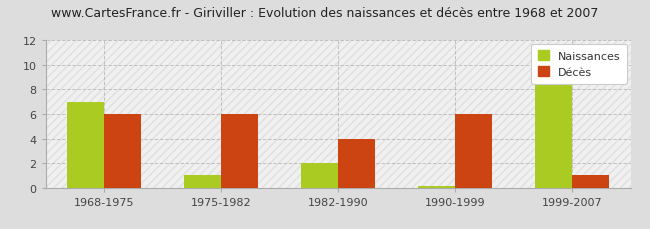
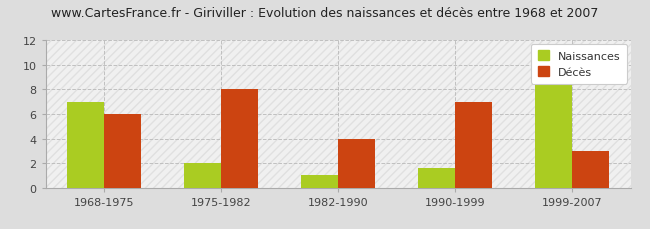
Naissances/1975-1982: 1.0 -> 2.0
Décès/1975-1982: 6 -> 8
Naissances/1982-1990: 2.0 -> 1.0
Naissances/1990-1999: 0.1 -> 1.6
Décès/1990-1999: 6 -> 7
Décès/1999-2007: 1 -> 3
